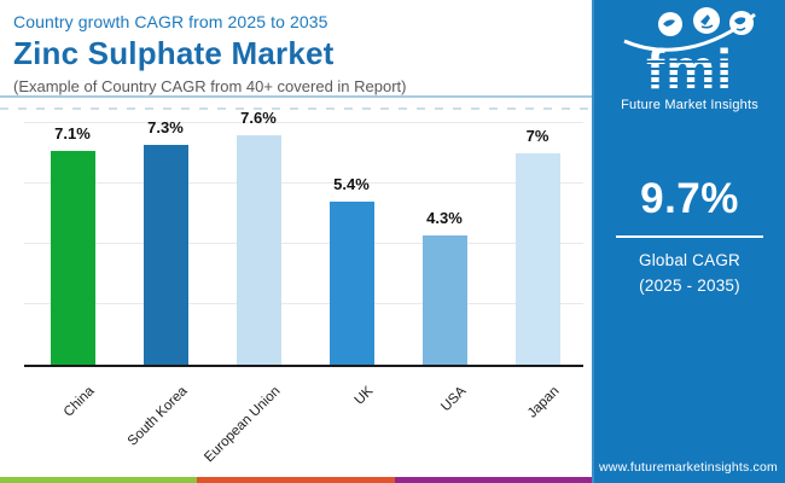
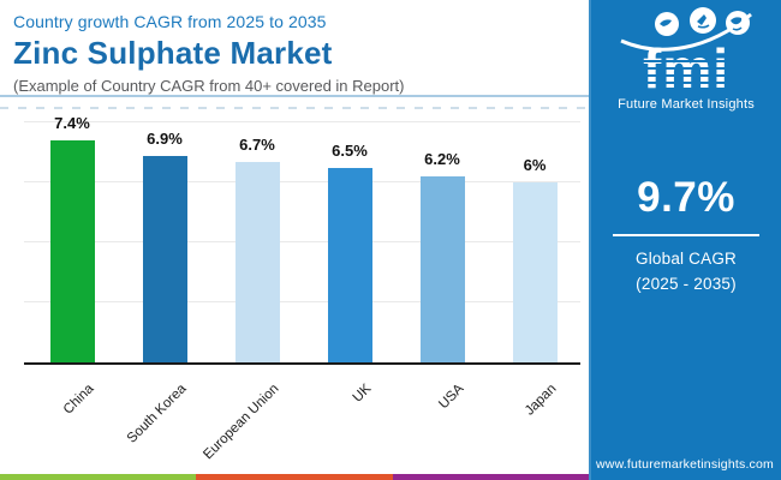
China: 7.1% -> 7.4%
South Korea: 7.3% -> 6.9%
European Union: 7.6% -> 6.7%
UK: 5.4% -> 6.5%
USA: 4.3% -> 6.2%
Japan: 7% -> 6%
